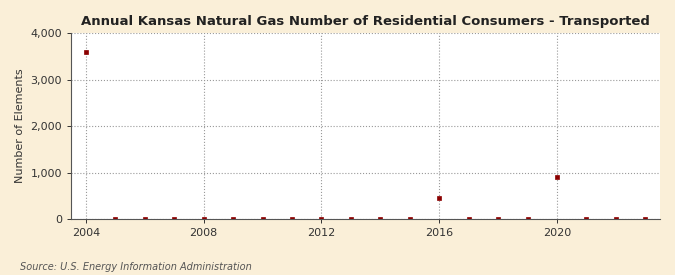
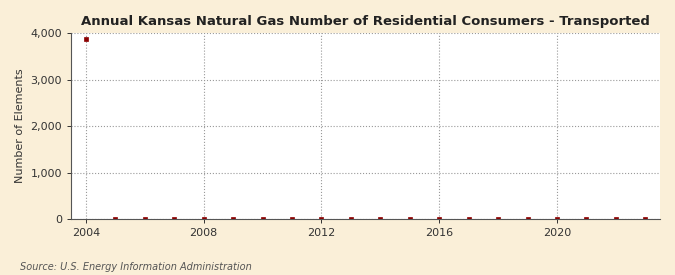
2004: 3,600 -> 3,880
2016: 450 -> 0
2020: 900 -> 0
